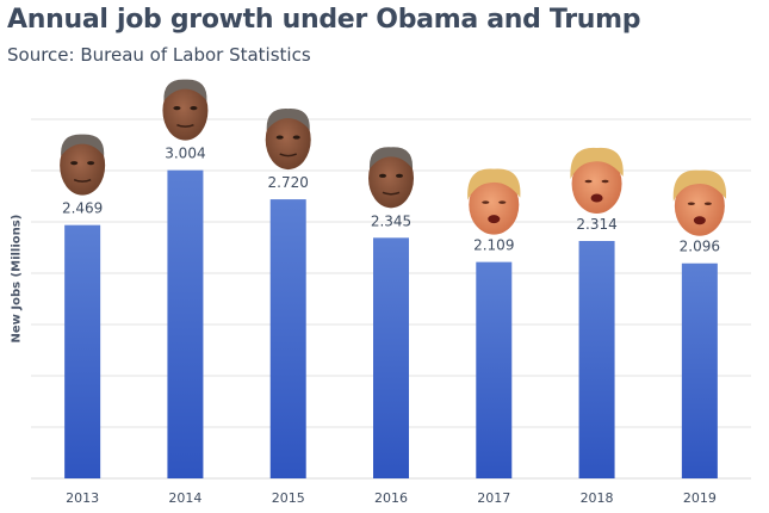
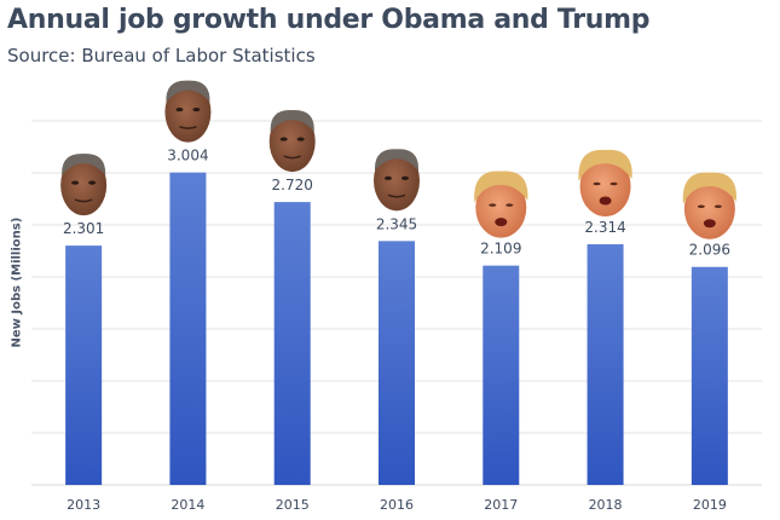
2013: 2.469 -> 2.301
